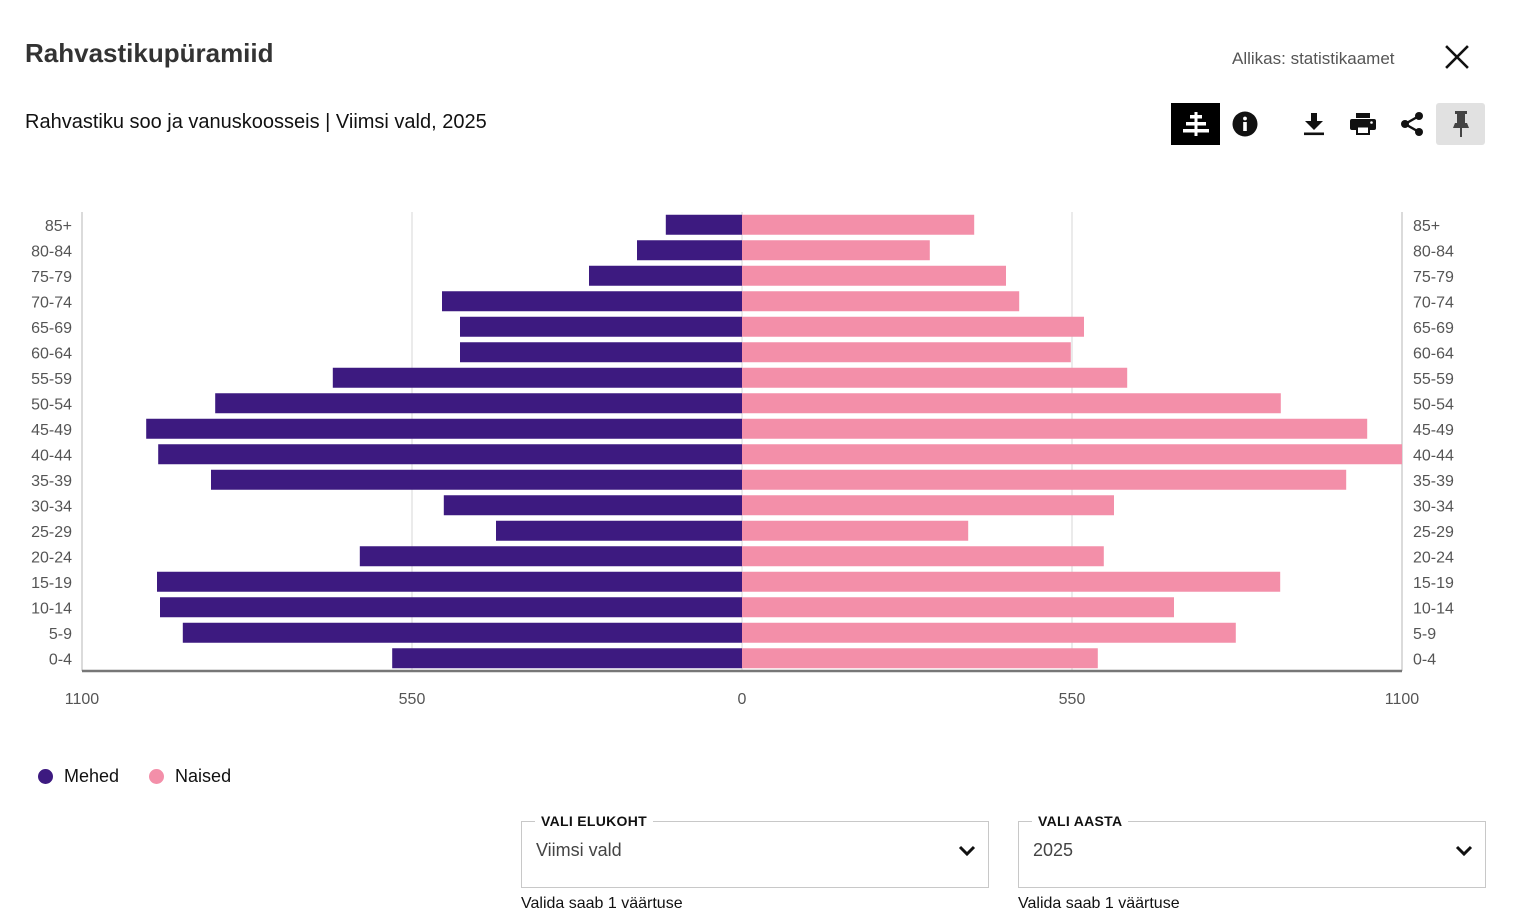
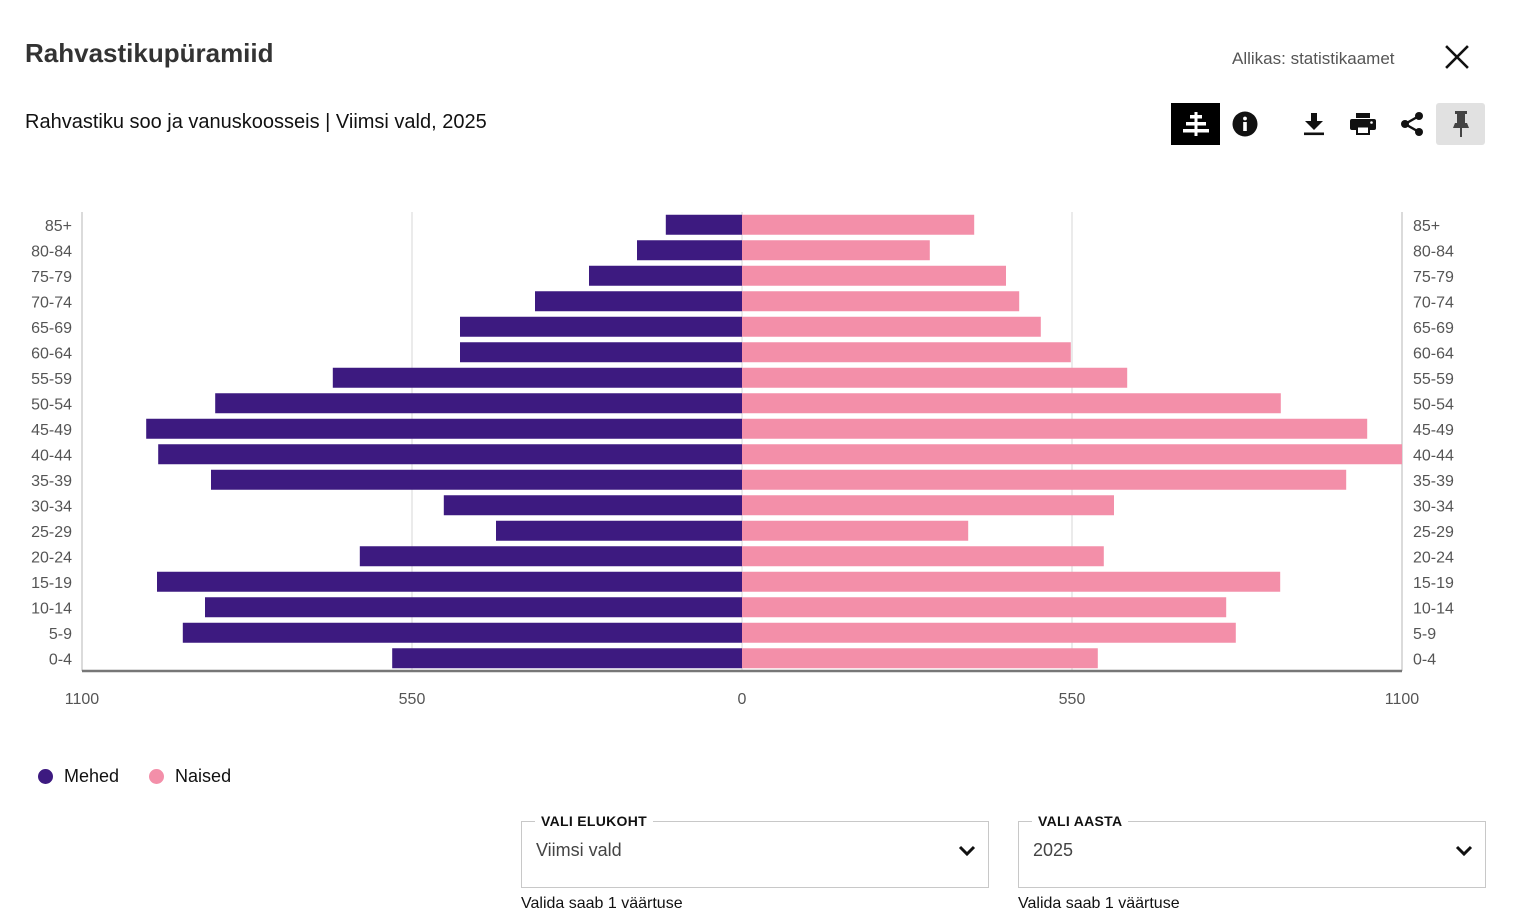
Mehed/10-14: 970 -> 900
Naised/10-14: 720 -> 810
Naised/65-69: 570 -> 500
Mehed/70-74: 500 -> 340
